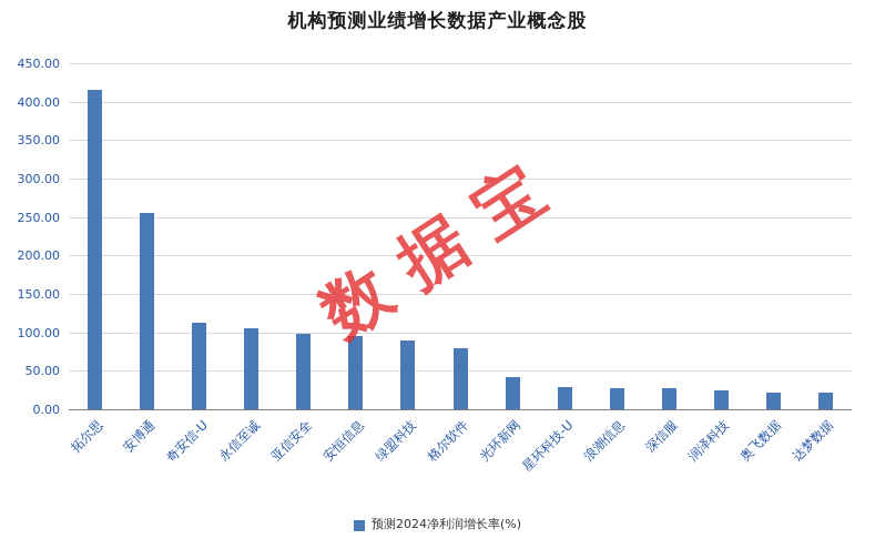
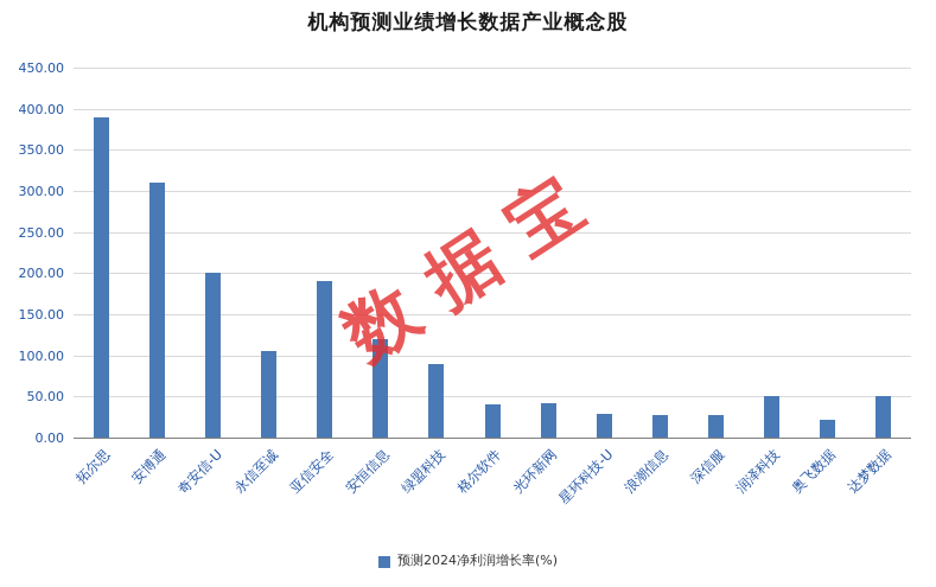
拓尔思: 420 -> 390
安博通: 260 -> 310
奇安信-U: 110 -> 200
亚信安全: 100 -> 190
安恒信息: 100 -> 120
格尔软件: 80 -> 40
润泽科技: 20 -> 50
达梦数据: 20 -> 50
